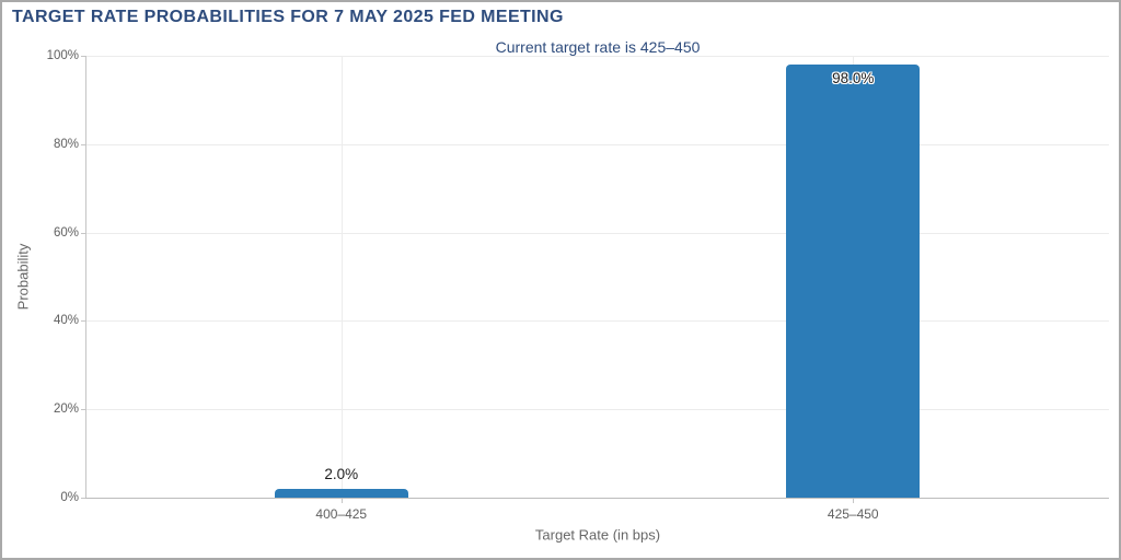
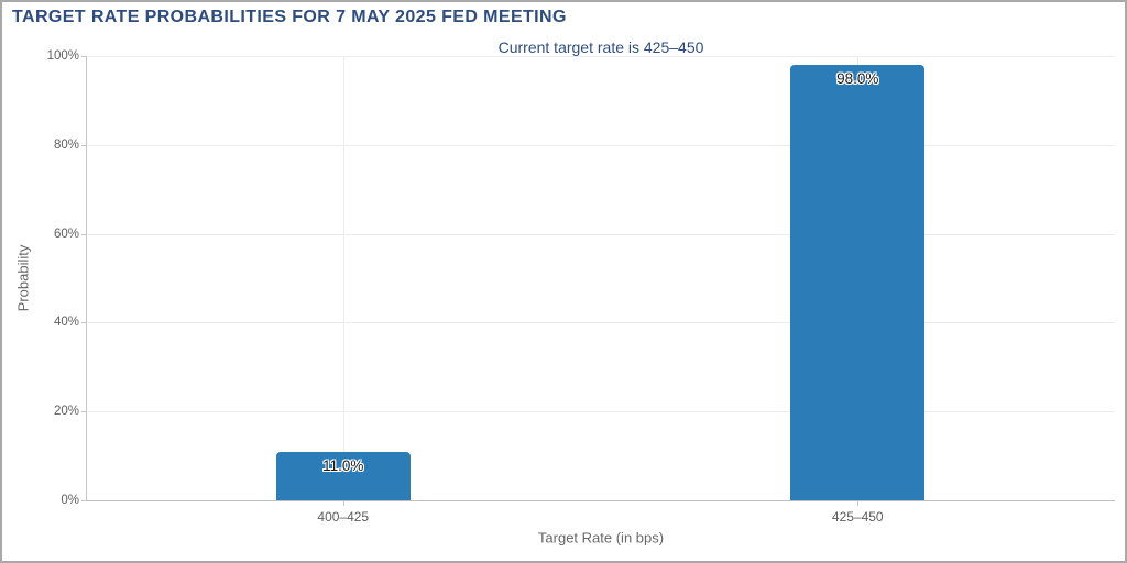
400–425: 2.0% -> 11.0%
